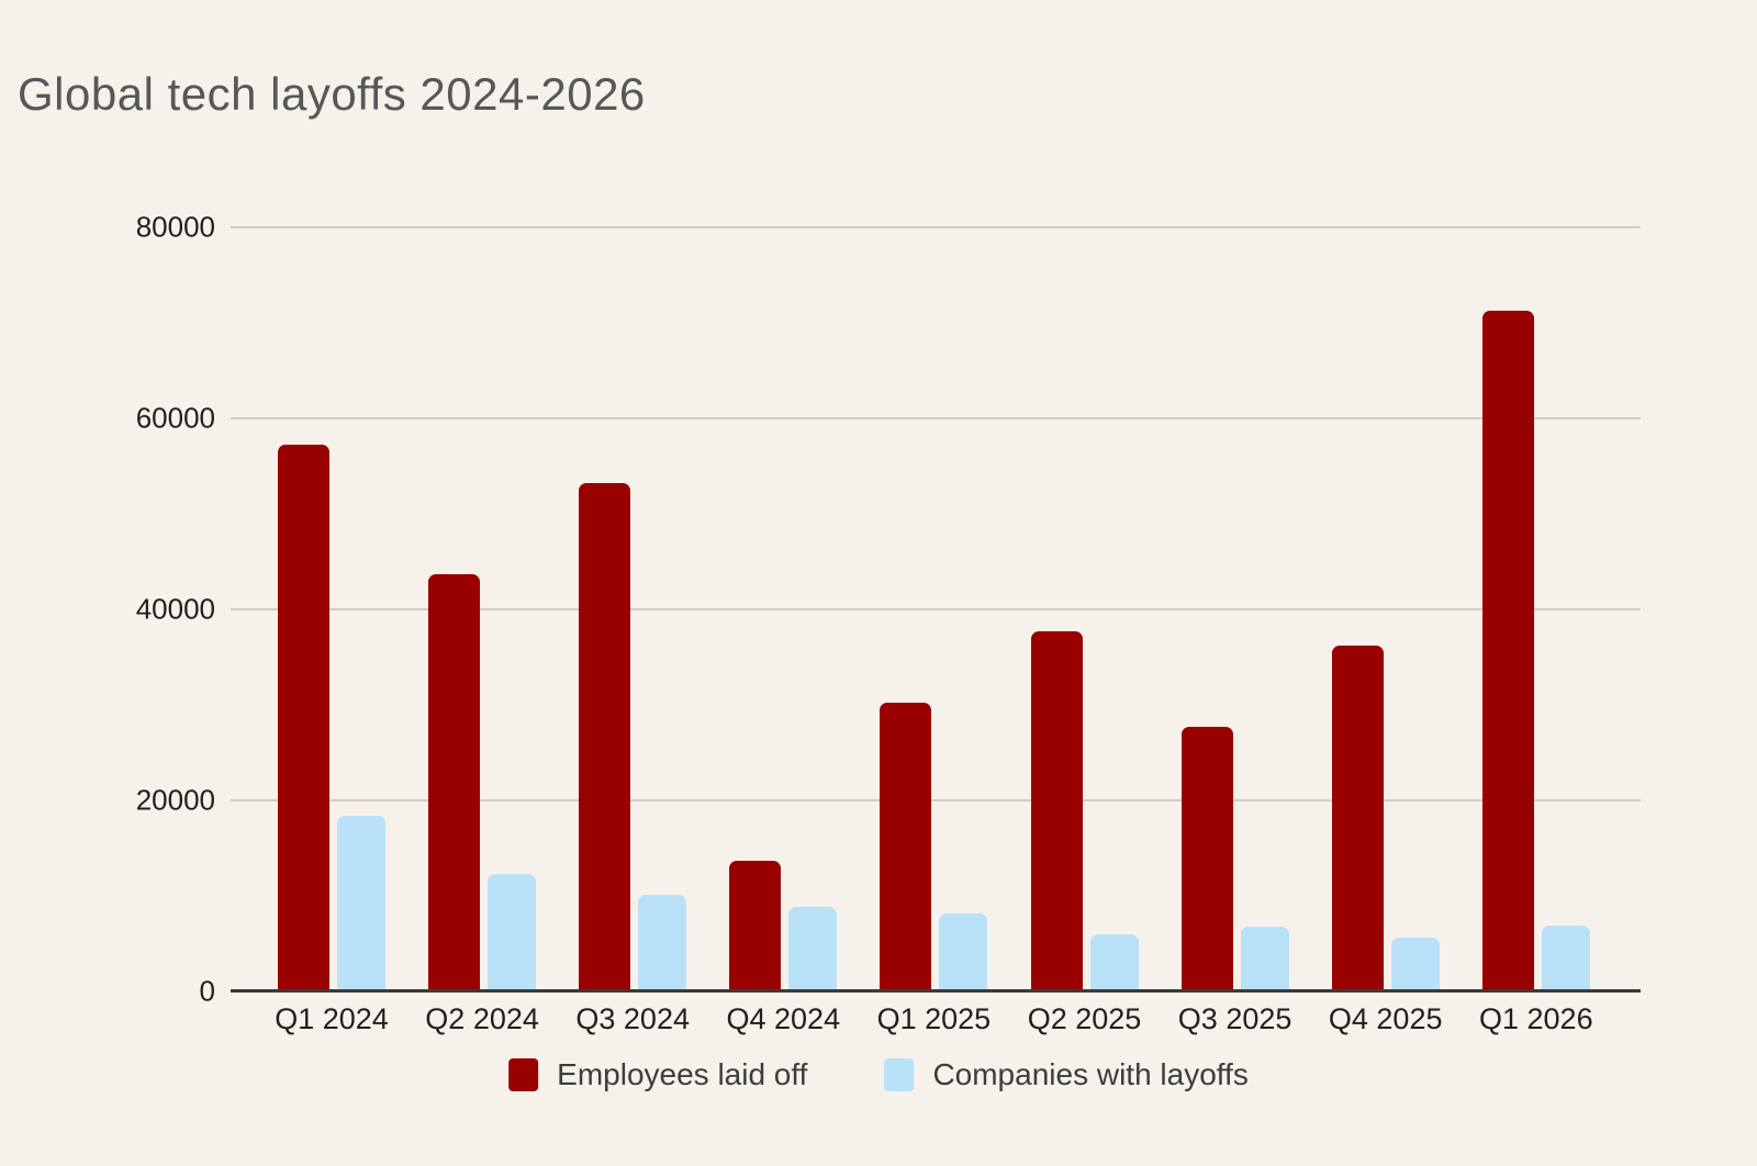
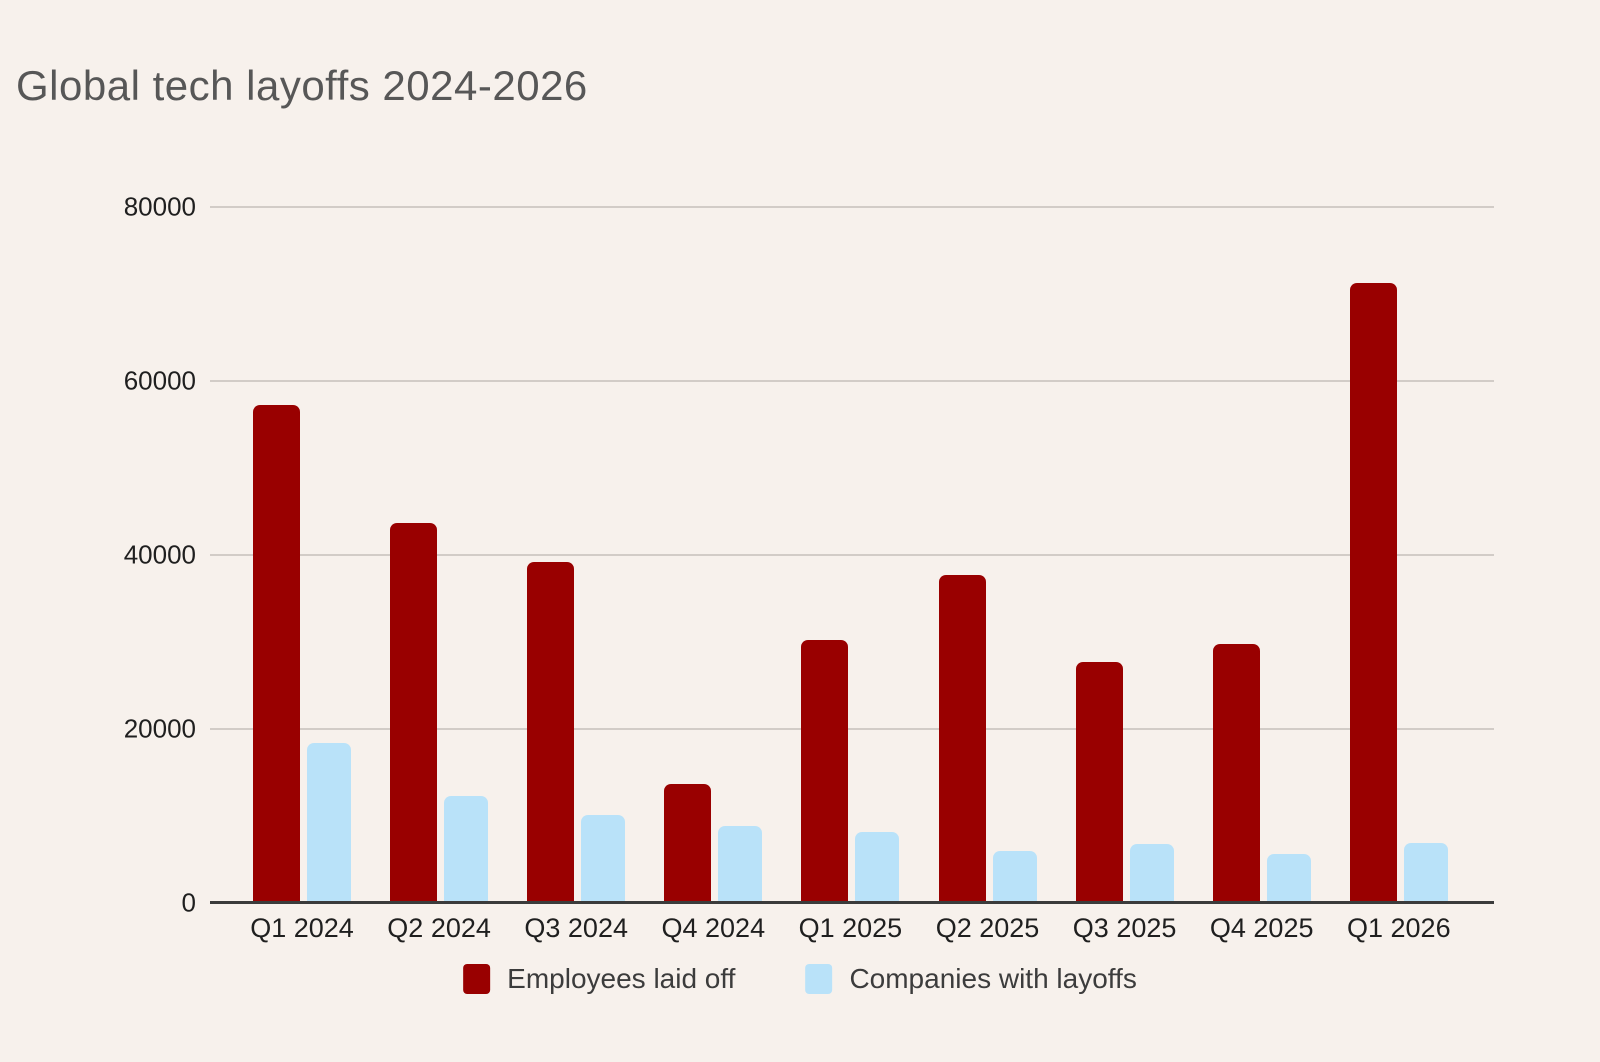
Employees laid off/Q3 2024: 53000 -> 39000
Employees laid off/Q4 2025: 36000 -> 30000
